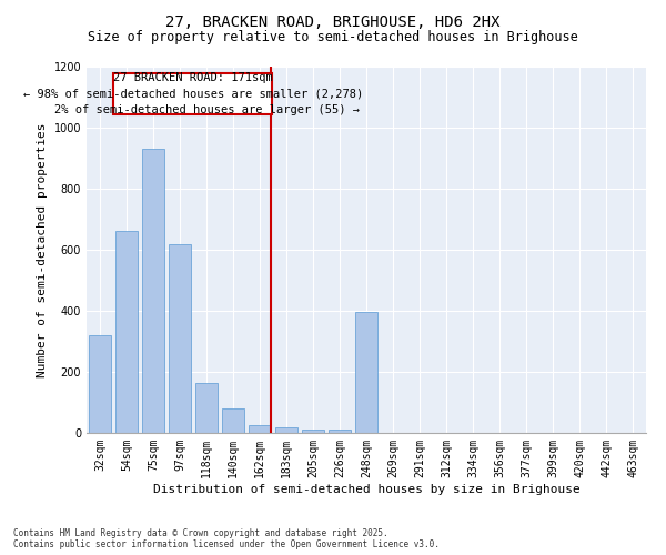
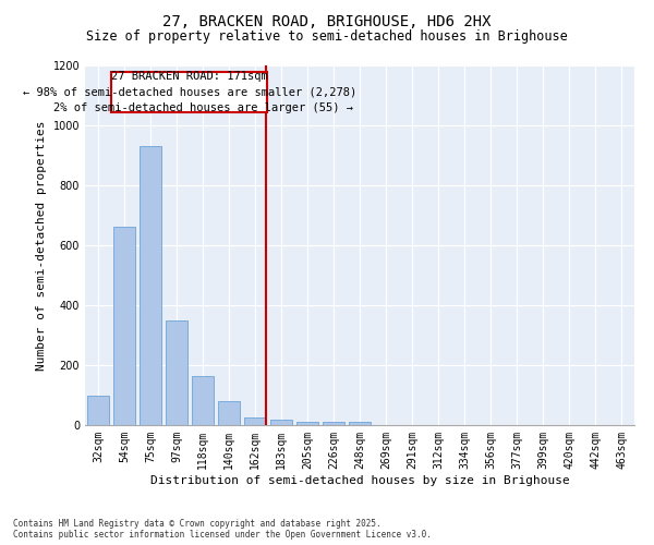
32sqm: 320 -> 100
97sqm: 620 -> 350
248sqm: 395 -> 10
